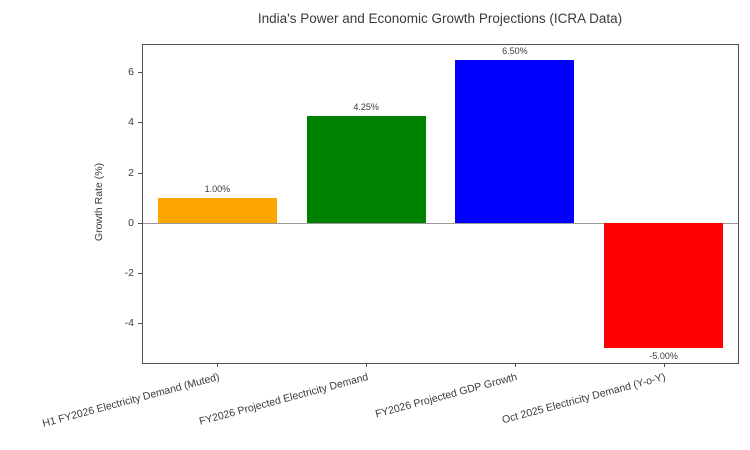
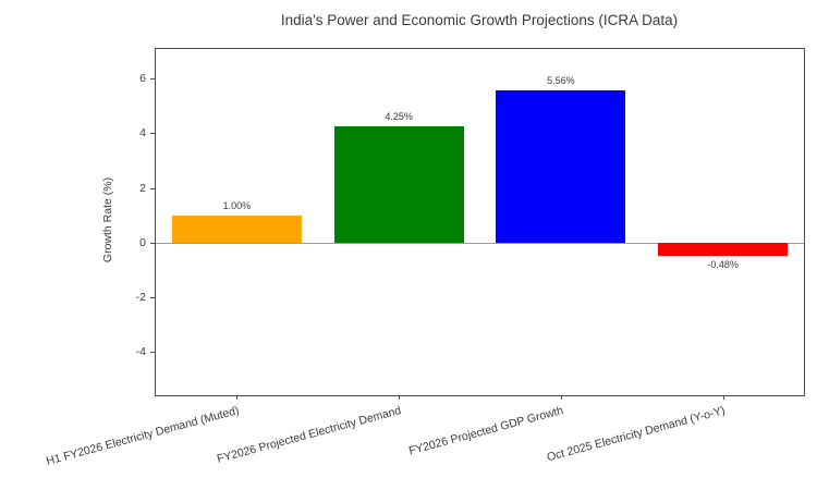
FY2026 Projected GDP Growth: 6.50% -> 5.56%
Oct 2025 Electricity Demand (Y-o-Y): -5.00% -> -0.48%
